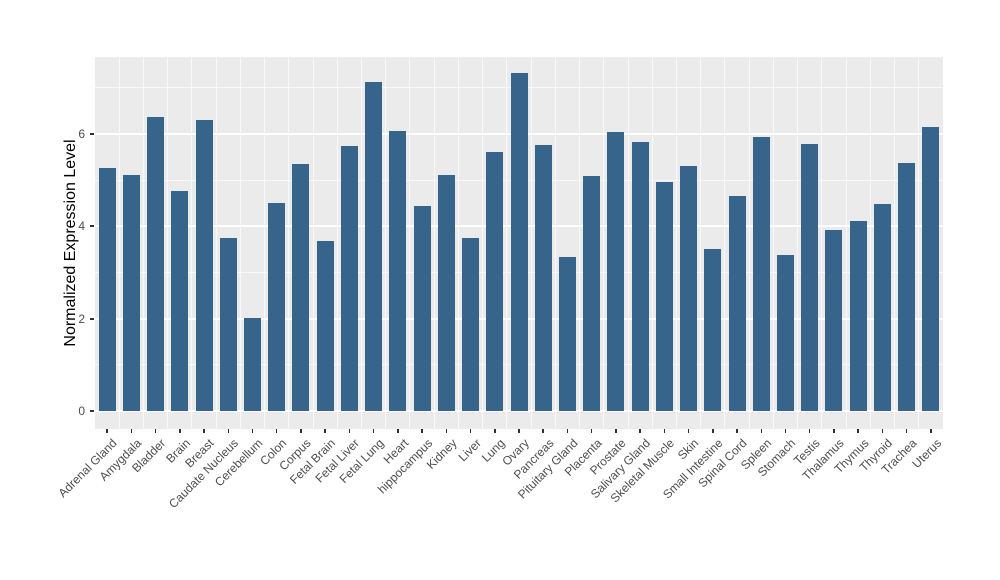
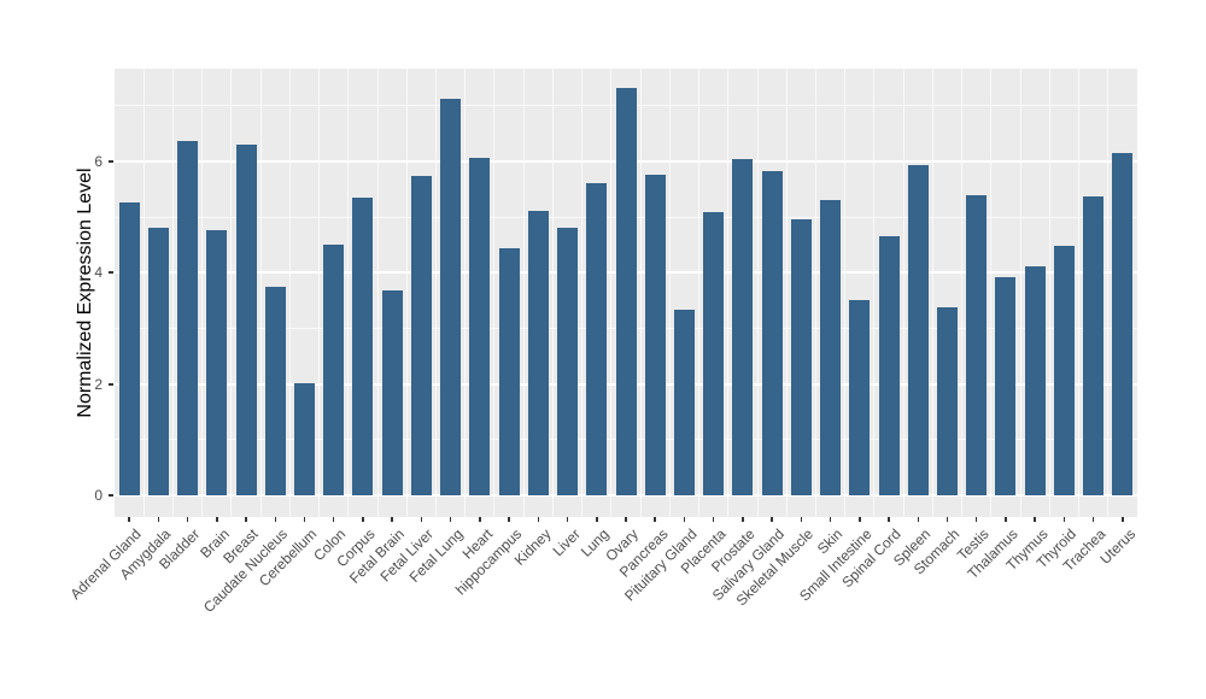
Amygdala: 5.1 -> 4.8
Liver: 3.7 -> 4.8
Testis: 5.8 -> 5.4
